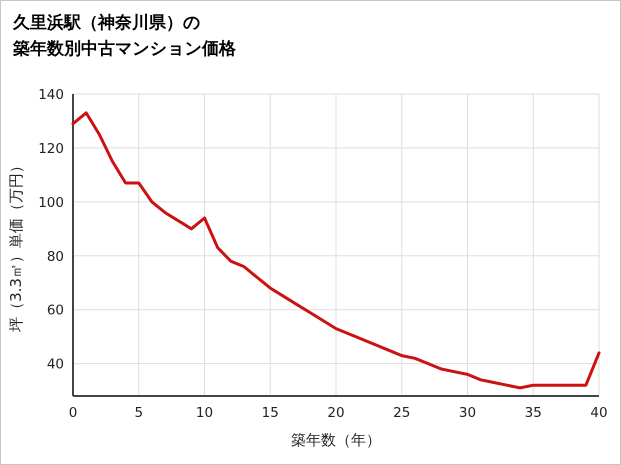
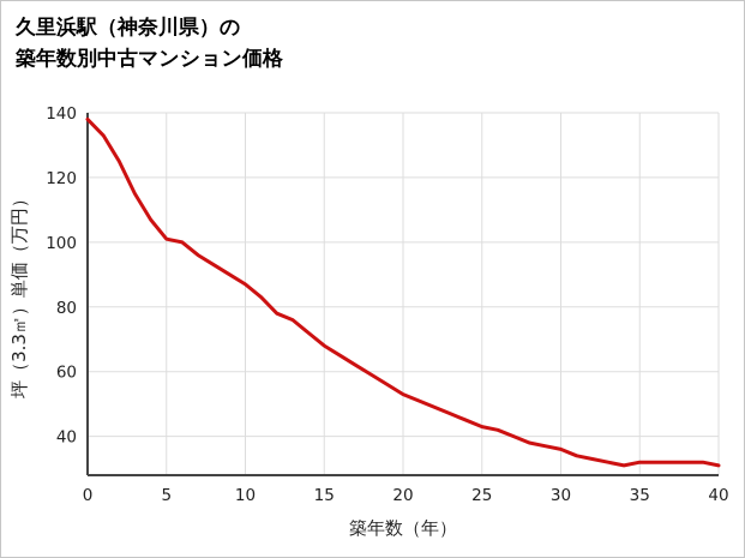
0: 129 -> 138
5: 107 -> 101
10: 94 -> 87
40: 44 -> 31
